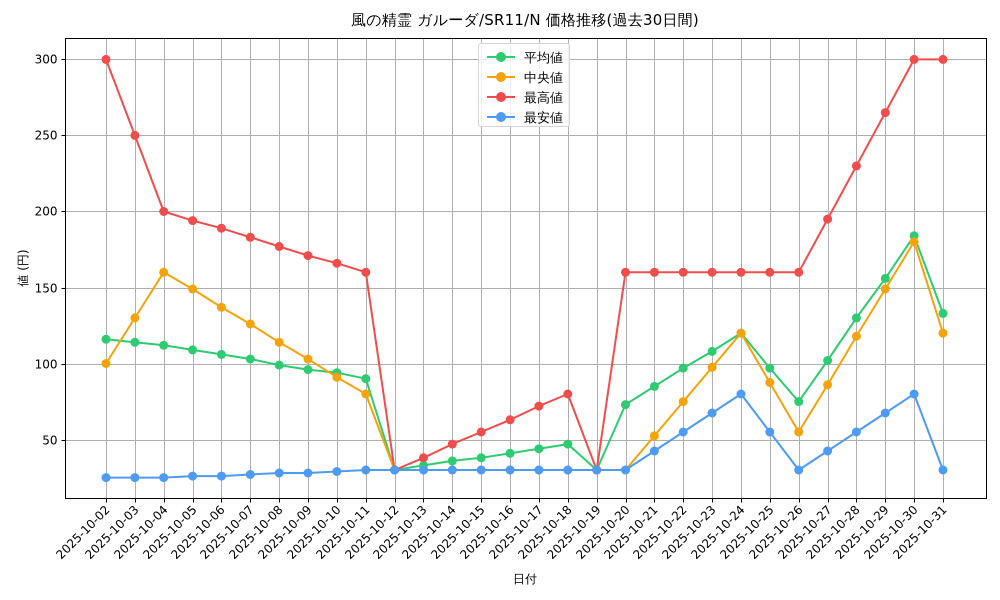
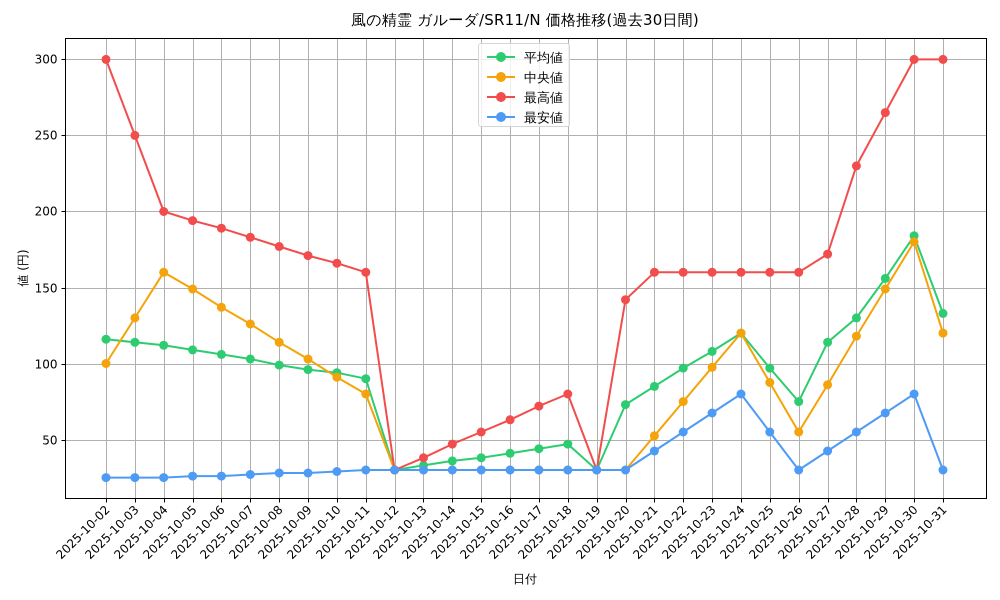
最高値/2025-10-20: 160 -> 142
平均値/2025-10-27: 102 -> 114
最高値/2025-10-27: 195 -> 172
